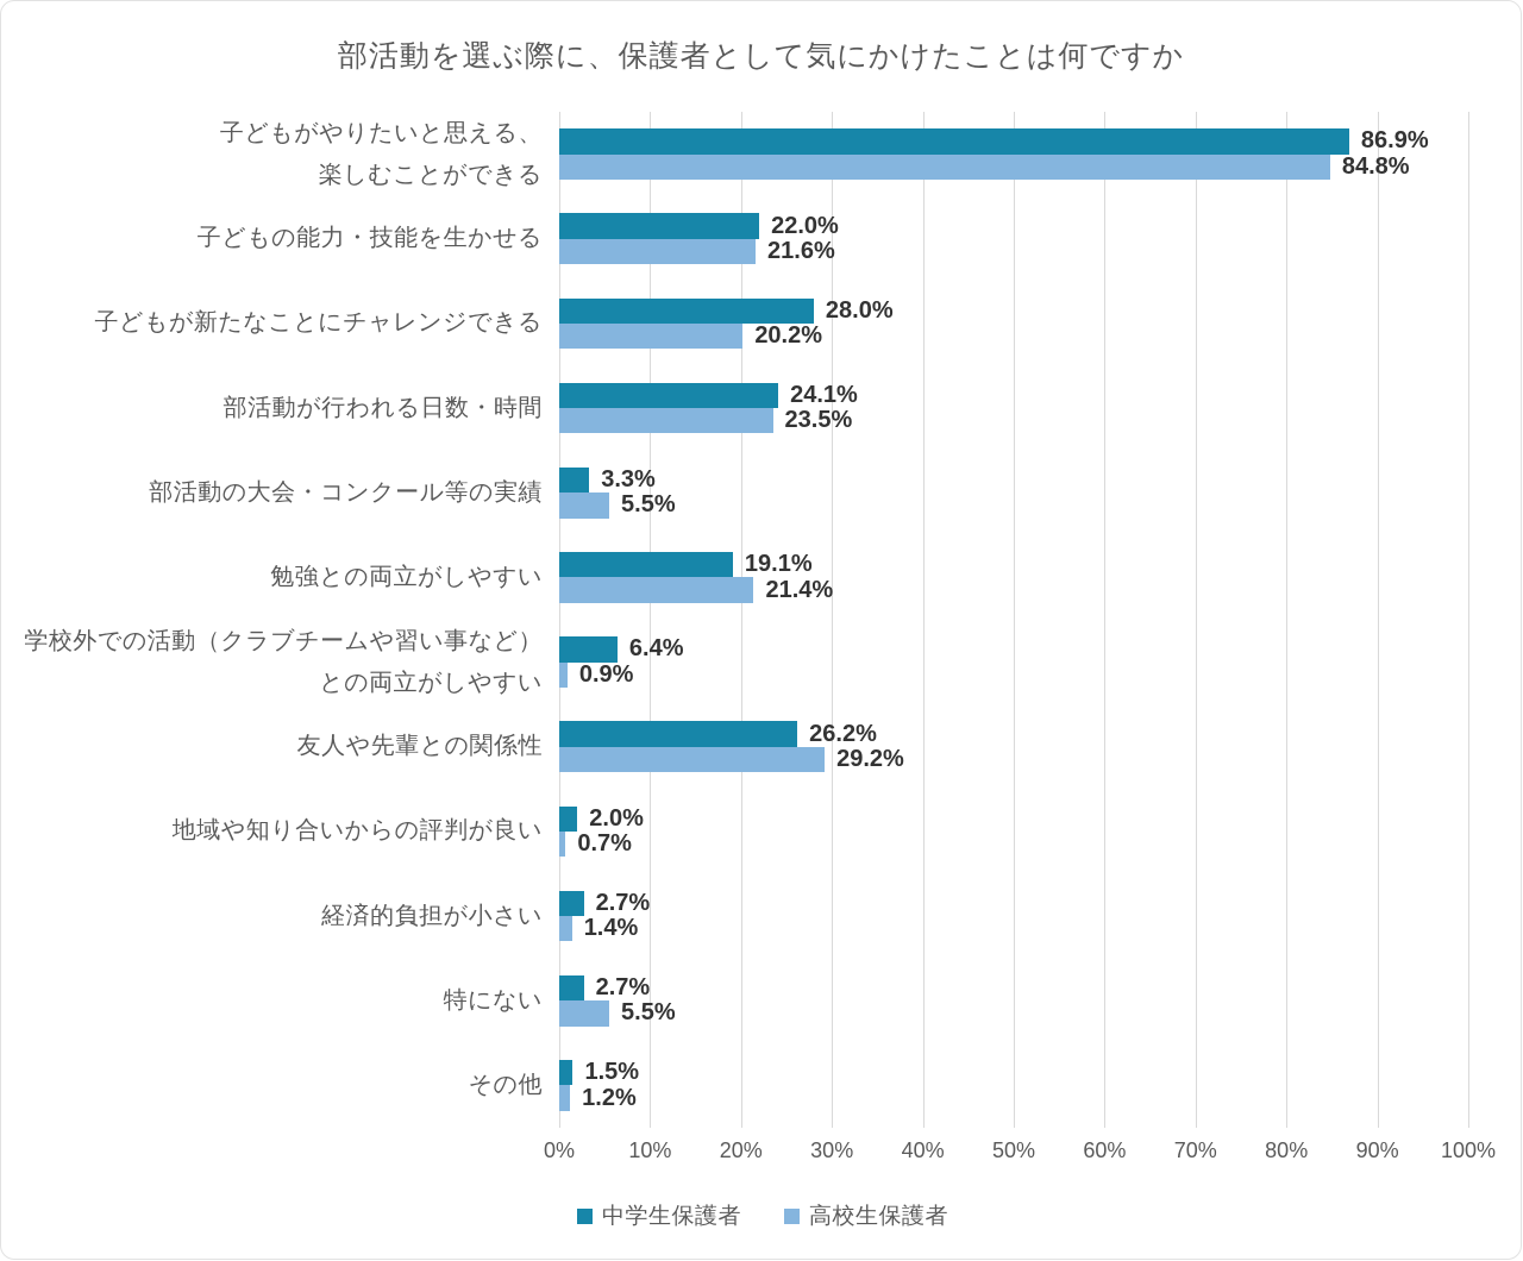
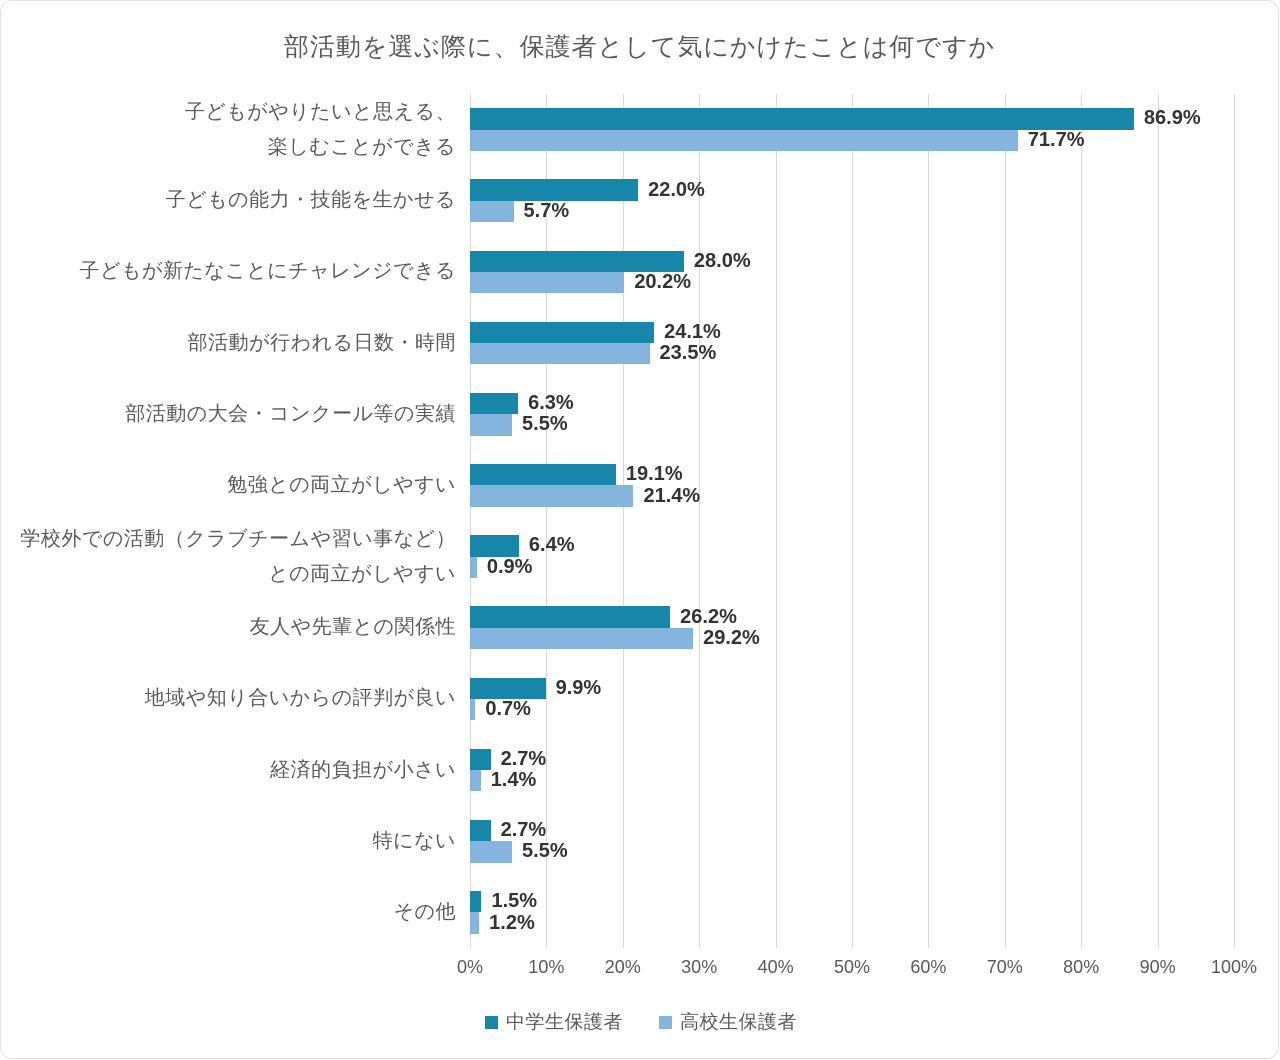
高校生保護者/子どもがやりたいと思える、 楽しむことができる: 84.8% -> 71.7%
高校生保護者/子どもの能力・技能を生かせる: 21.6% -> 5.7%
中学生保護者/部活動の大会・コンクール等の実績: 3.3% -> 6.3%
中学生保護者/地域や知り合いからの評判が良い: 2.0% -> 9.9%
